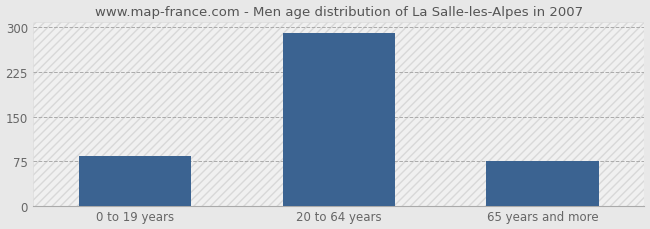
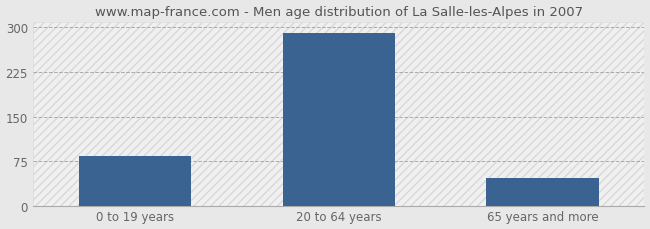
65 years and more: 75 -> 46
